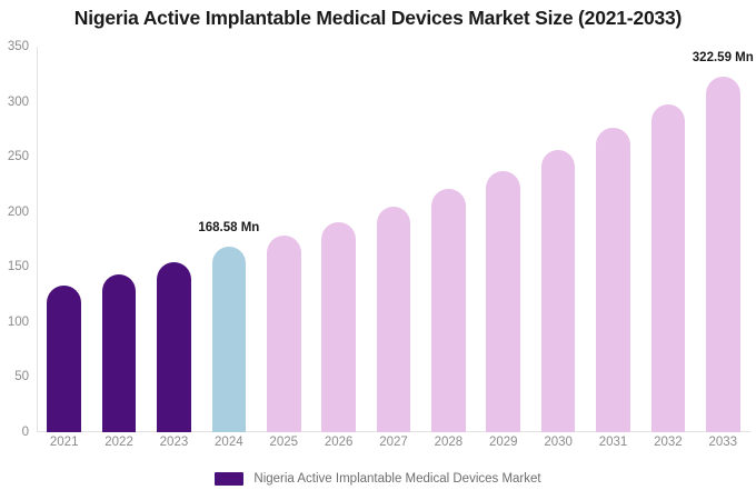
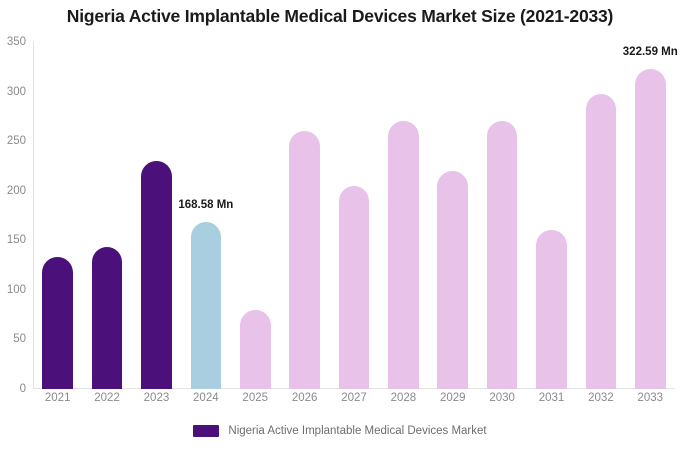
2023: 150 -> 230
2025: 180 -> 80
2026: 190 -> 260
2028: 220 -> 270
2029: 240 -> 220
2030: 260 -> 270
2031: 280 -> 160
